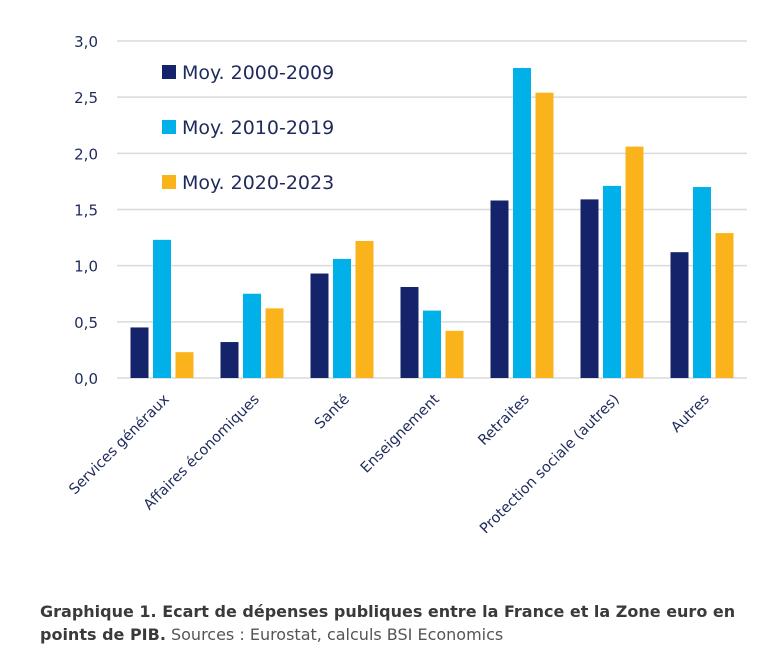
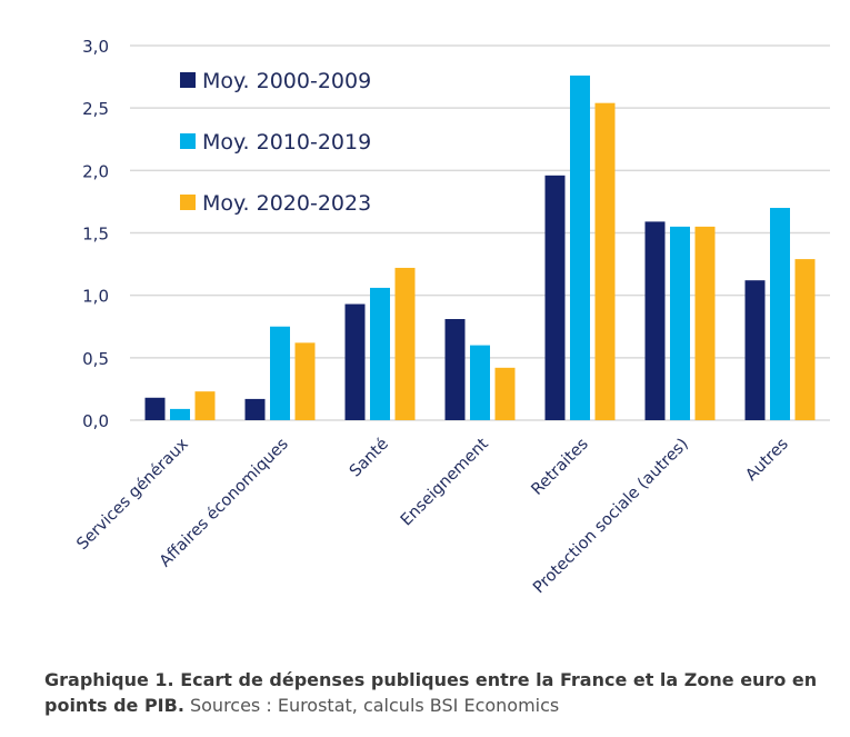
Moy. 2000-2009/Services généraux: 0,45 -> 0,18
Moy. 2010-2019/Services généraux: 1,23 -> 0,09
Moy. 2000-2009/Affaires économiques: 0,32 -> 0,17
Moy. 2000-2009/Retraites: 1,58 -> 1,96
Moy. 2010-2019/Protection sociale (autres): 1,71 -> 1,55
Moy. 2020-2023/Protection sociale (autres): 2,06 -> 1,55
